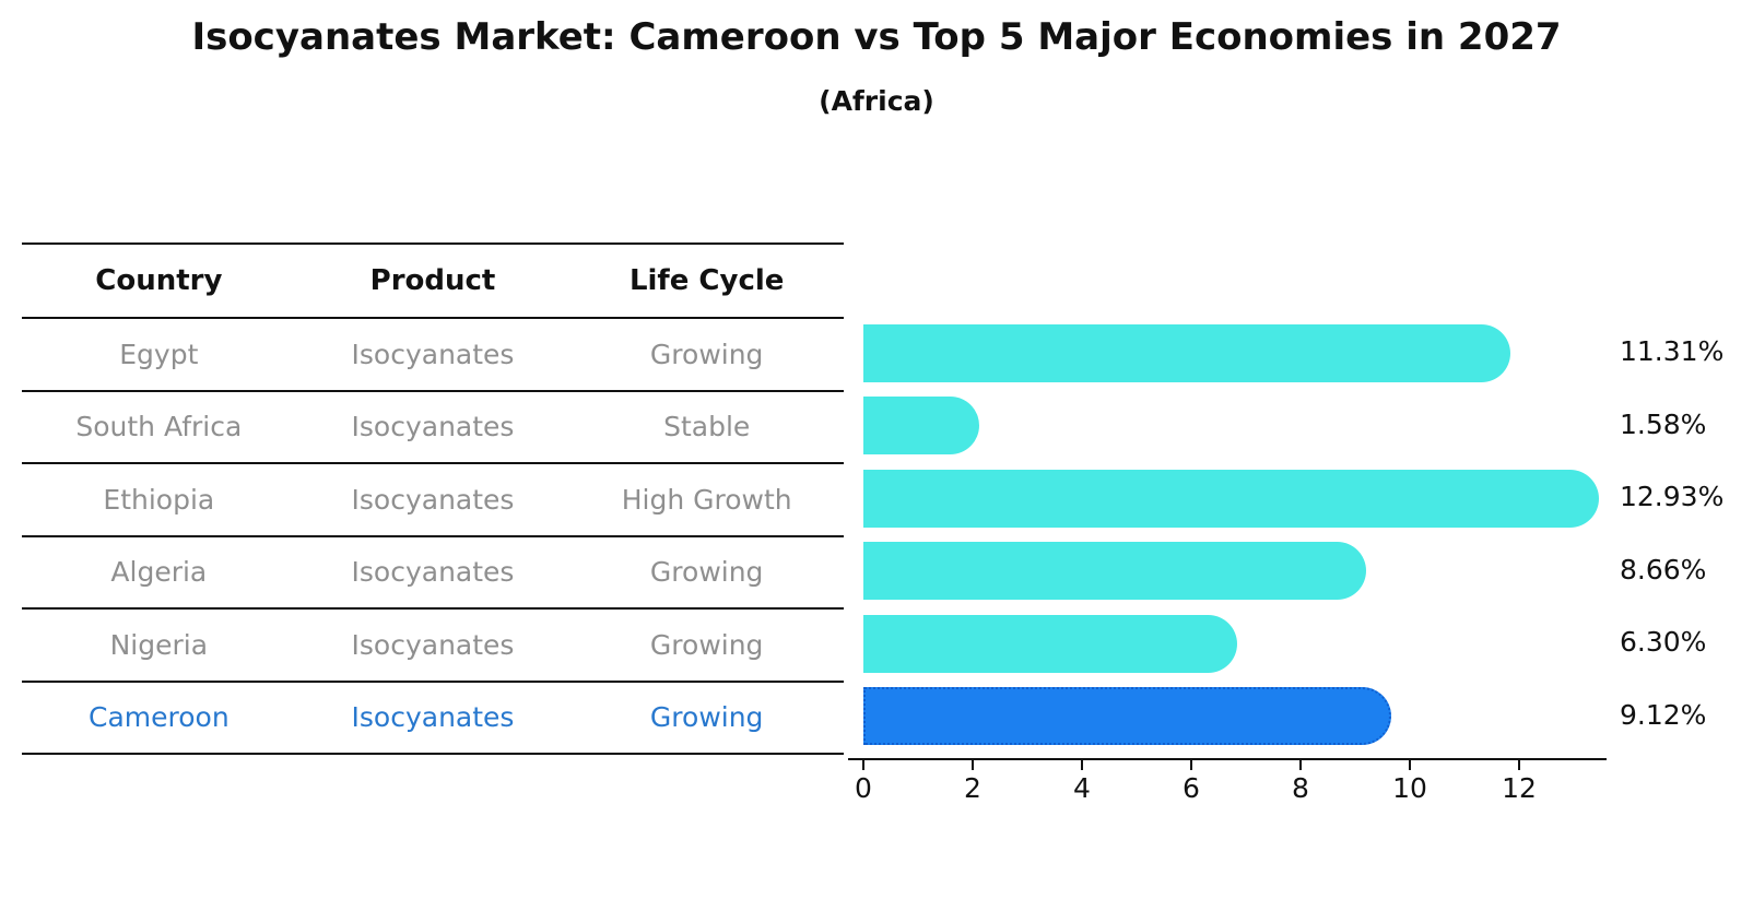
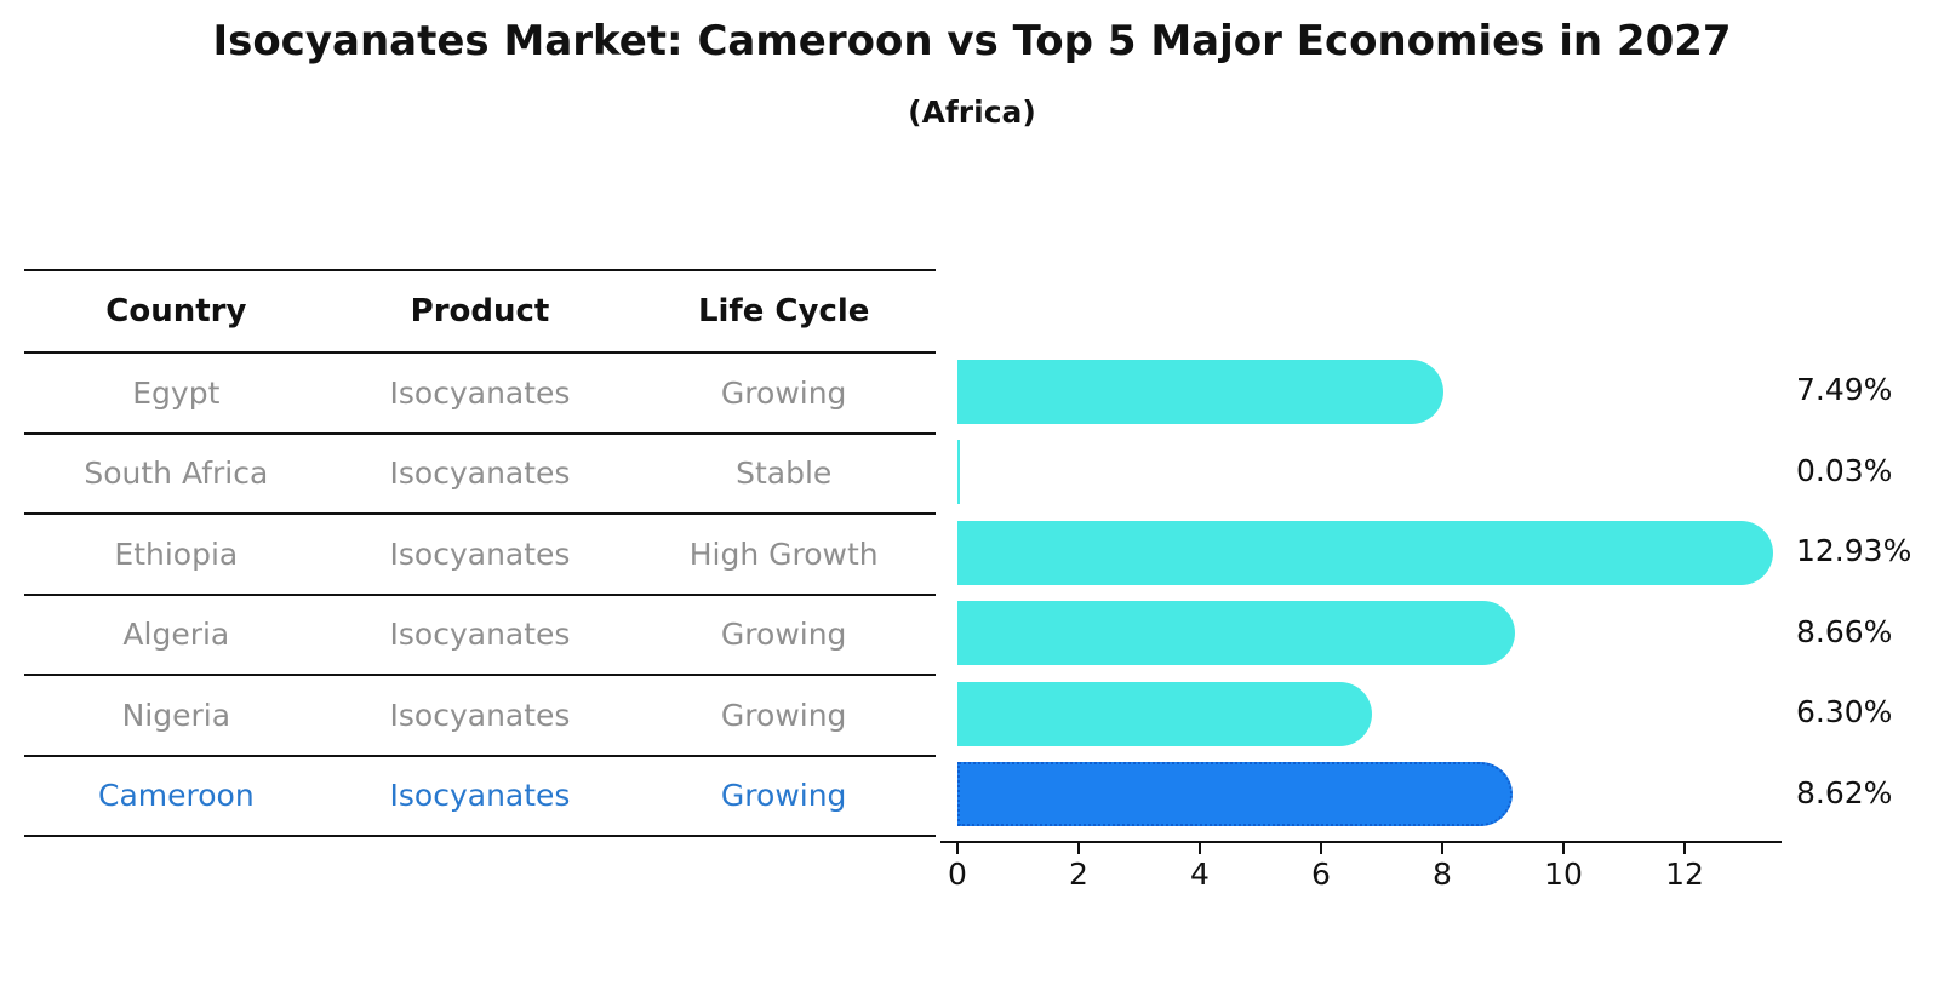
Egypt: 11.31% -> 7.49%
South Africa: 1.58% -> 0.03%
Cameroon: 9.12% -> 8.62%
